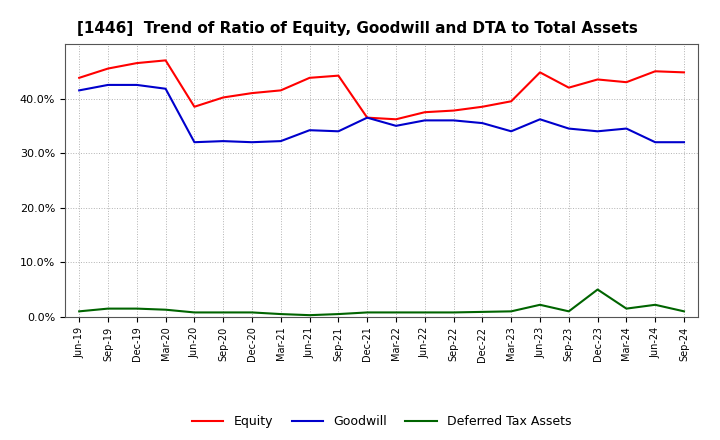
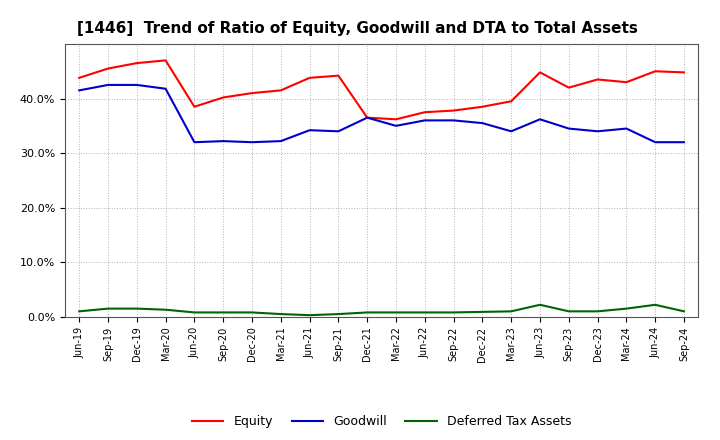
Deferred Tax Assets/Dec-23: 5.0% -> 1.0%
